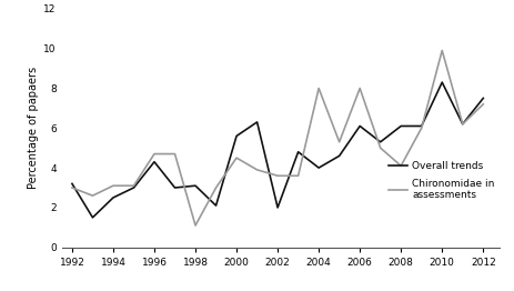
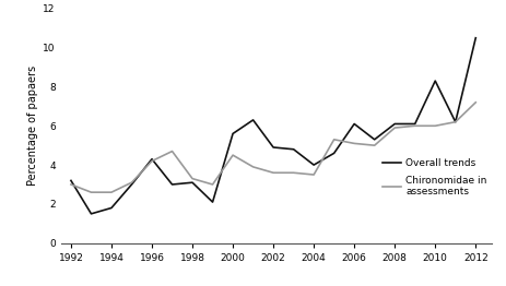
Overall trends/1994: 2.5 -> 1.8
Chironomidae in assessments/1994: 3.1 -> 2.6
Chironomidae in assessments/1996: 4.7 -> 4.2
Chironomidae in assessments/1998: 1.1 -> 3.3
Overall trends/2002: 2.0 -> 4.9
Chironomidae in assessments/2004: 8.0 -> 3.5
Chironomidae in assessments/2006: 8.0 -> 5.1
Chironomidae in assessments/2008: 4.1 -> 5.9
Chironomidae in assessments/2010: 9.9 -> 6.0
Overall trends/2012: 7.5 -> 10.5
